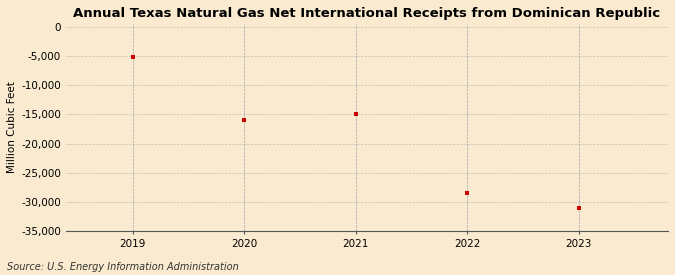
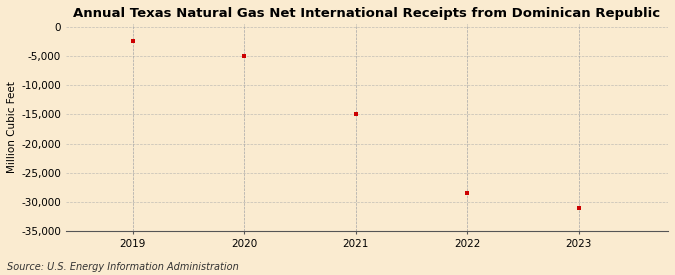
2019: -5,200 -> -2,500
2020: -16,000 -> -5,000
